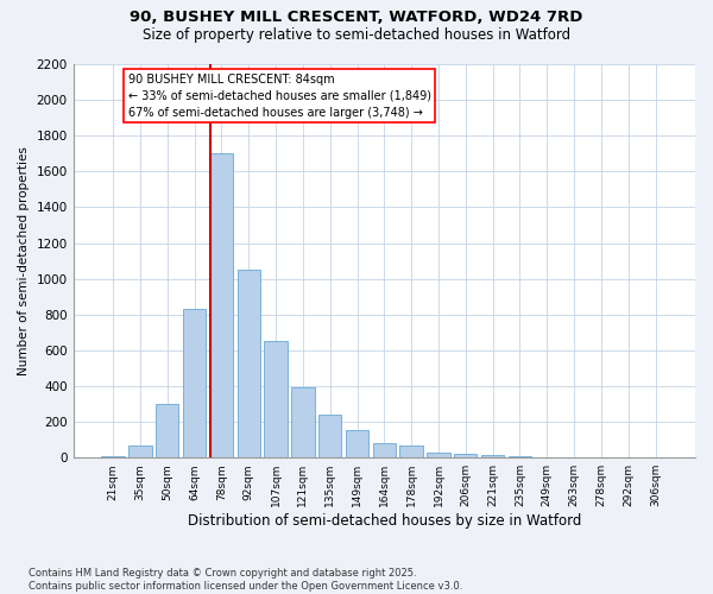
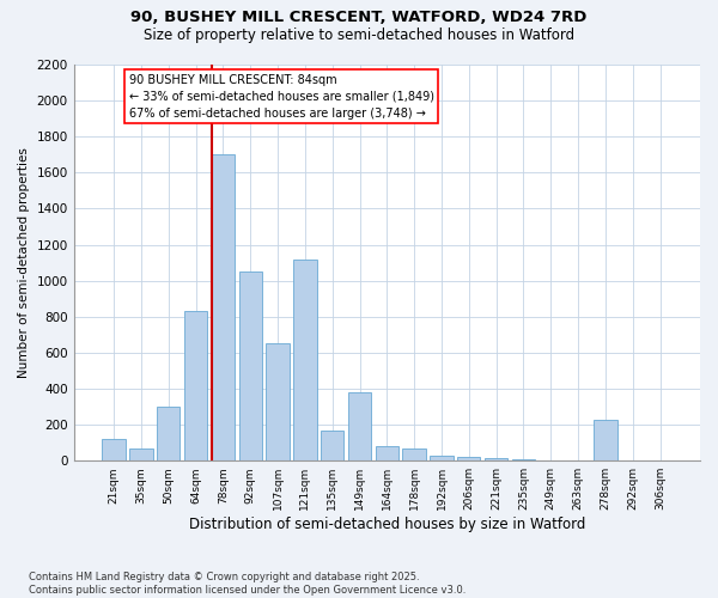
21sqm: 10 -> 120
121sqm: 390 -> 1120
135sqm: 240 -> 170
149sqm: 160 -> 380
278sqm: 0 -> 230
